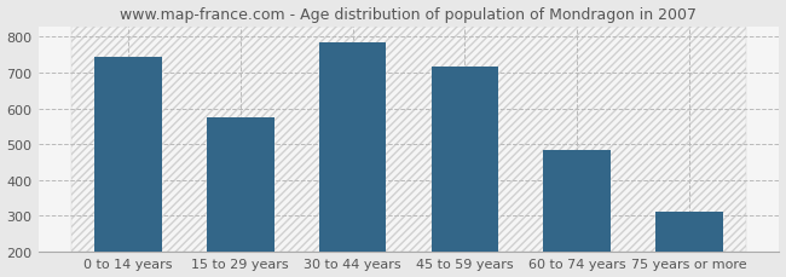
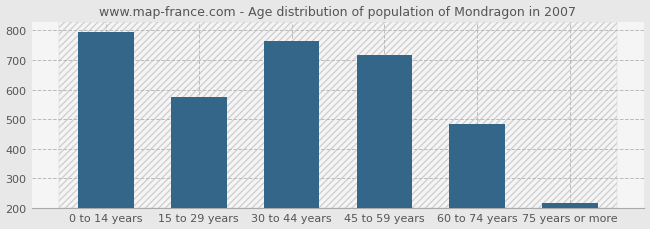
0 to 14 years: 745 -> 795
30 to 44 years: 785 -> 765
75 years or more: 310 -> 218
